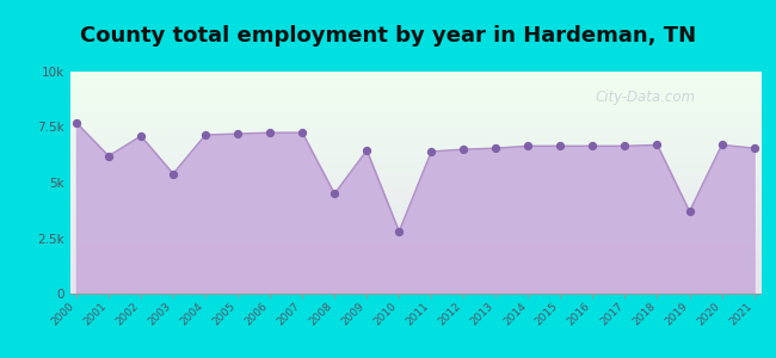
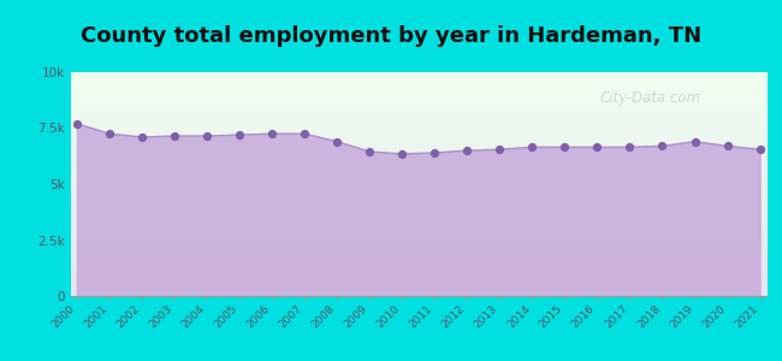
2001: 6.2k -> 7.2k
2003: 5.4k -> 7.2k
2008: 4.5k -> 6.9k
2010: 2.8k -> 6.4k
2019: 3.7k -> 6.9k
